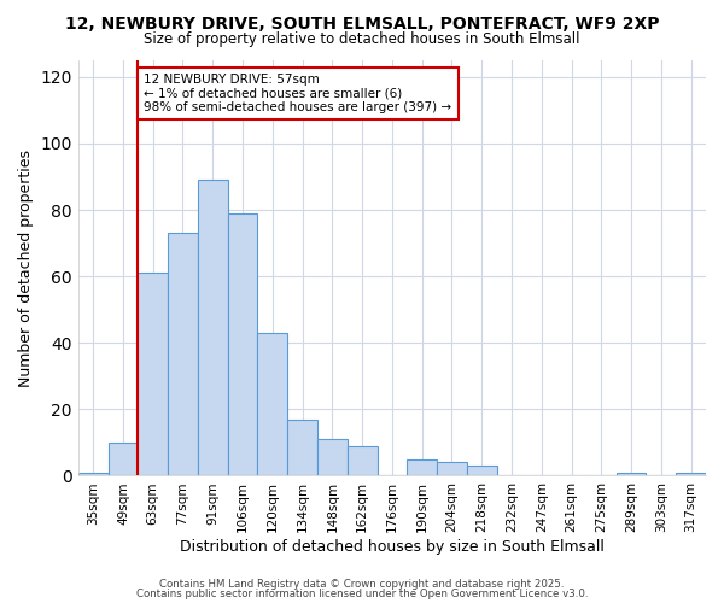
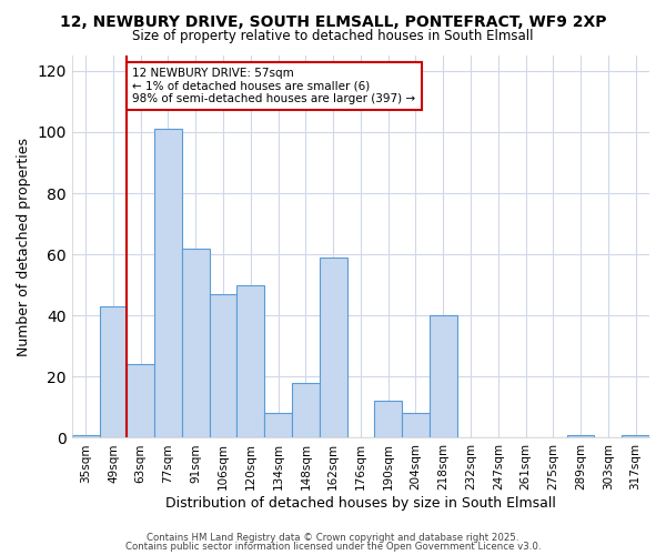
49sqm: 10 -> 43
63sqm: 61 -> 24
77sqm: 73 -> 101
91sqm: 89 -> 62
106sqm: 79 -> 47
120sqm: 43 -> 50
134sqm: 17 -> 8
148sqm: 11 -> 18
162sqm: 9 -> 59
190sqm: 5 -> 12
204sqm: 4 -> 8
218sqm: 3 -> 40
